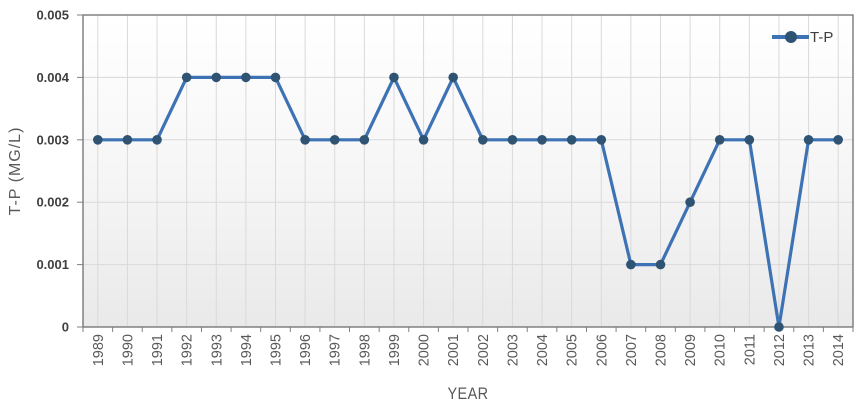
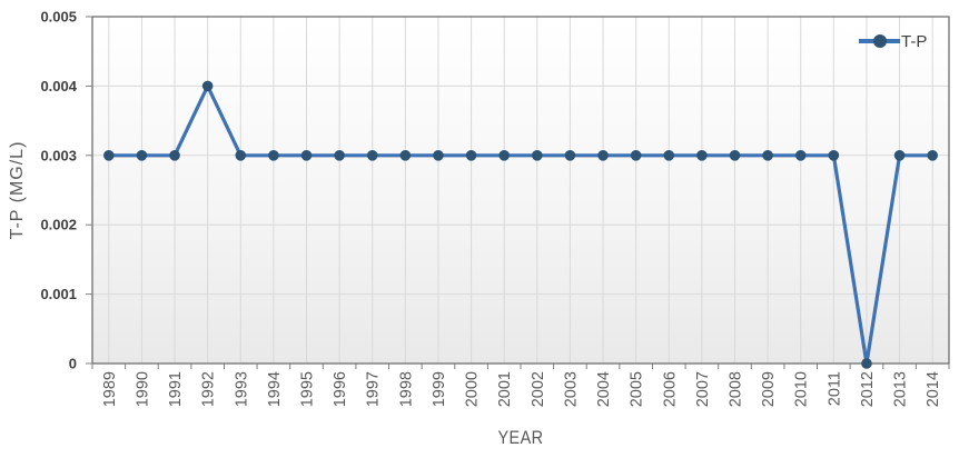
1993: 0.004 -> 0.003
1994: 0.004 -> 0.003
1995: 0.004 -> 0.003
1999: 0.004 -> 0.003
2001: 0.004 -> 0.003
2007: 0.001 -> 0.003
2008: 0.001 -> 0.003
2009: 0.002 -> 0.003
